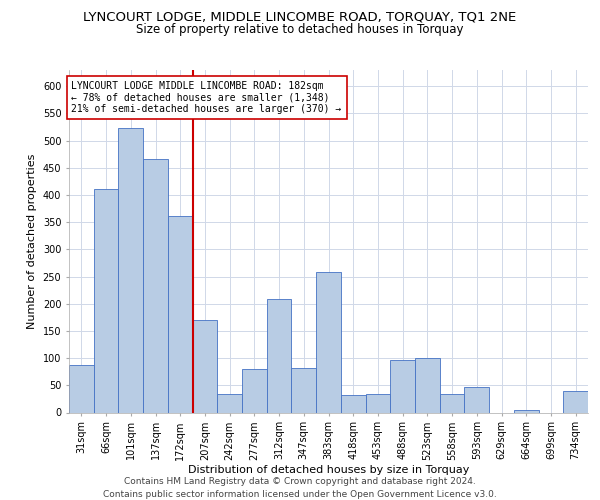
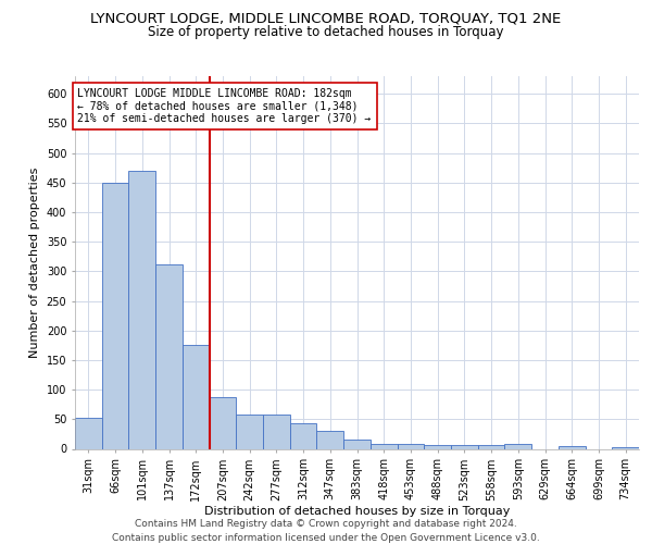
31sqm: 88 -> 53
66sqm: 412 -> 450
101sqm: 524 -> 470
137sqm: 466 -> 311
172sqm: 362 -> 175
207sqm: 170 -> 87
242sqm: 34 -> 58
277sqm: 80 -> 58
312sqm: 208 -> 43
347sqm: 82 -> 30
383sqm: 258 -> 15
418sqm: 32 -> 9
453sqm: 34 -> 8
488sqm: 96 -> 7
523sqm: 100 -> 6
558sqm: 34 -> 6
593sqm: 46 -> 8
734sqm: 40 -> 3
